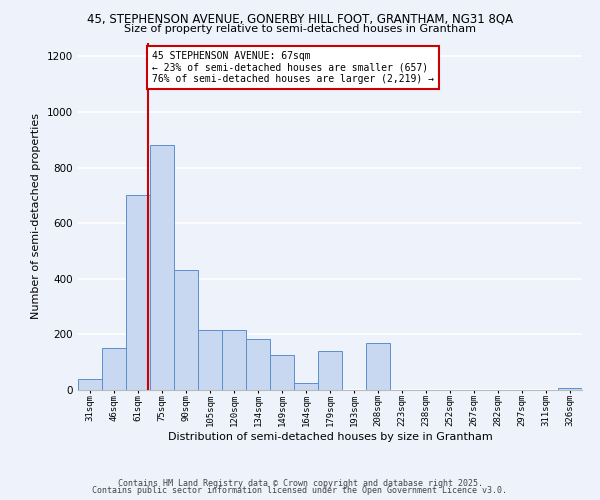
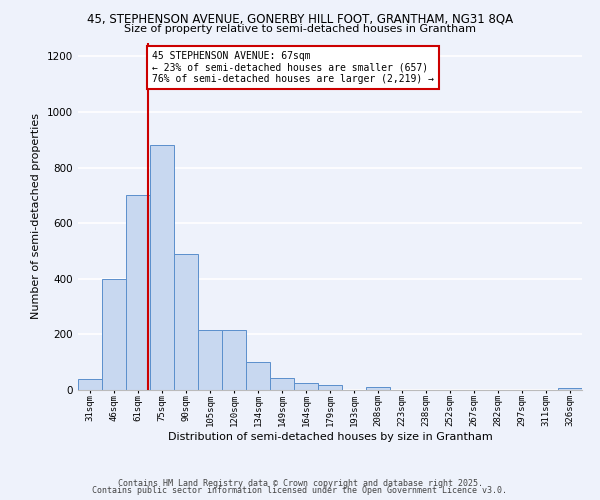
46sqm: 150 -> 400
90sqm: 430 -> 490
134sqm: 185 -> 100
149sqm: 125 -> 43
179sqm: 140 -> 18
208sqm: 170 -> 10
